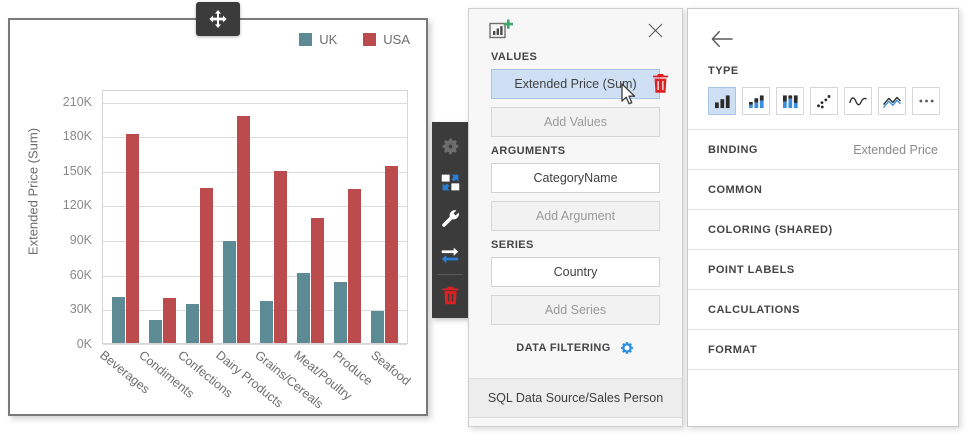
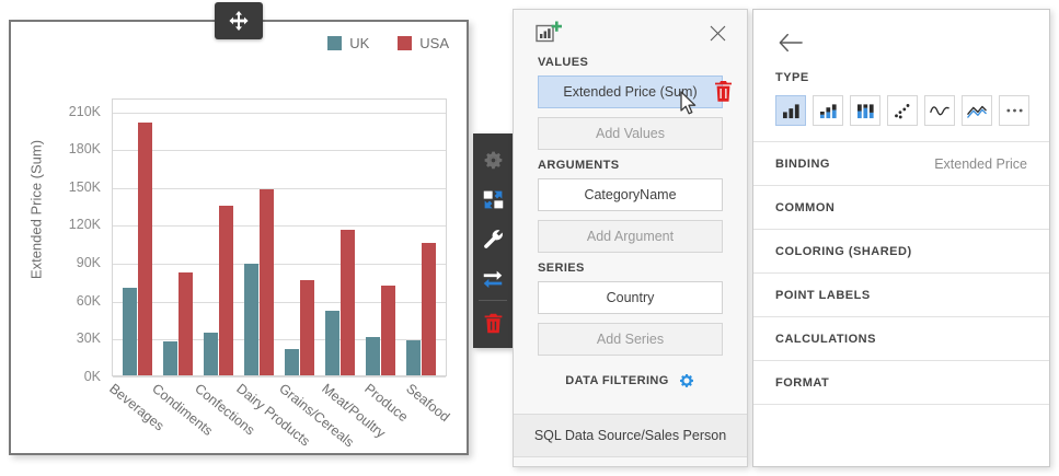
UK/Beverages: 40K -> 69K
USA/Beverages: 181K -> 200K
UK/Condiments: 20K -> 27K
USA/Condiments: 39K -> 81K
USA/Dairy Products: 197K -> 147K
UK/Grains/Cereals: 36K -> 21K
USA/Grains/Cereals: 149K -> 75K
UK/Meat/Poultry: 61K -> 51K
USA/Meat/Poultry: 108K -> 115K
UK/Produce: 53K -> 30K
USA/Produce: 133K -> 71K
USA/Seafood: 153K -> 105K
